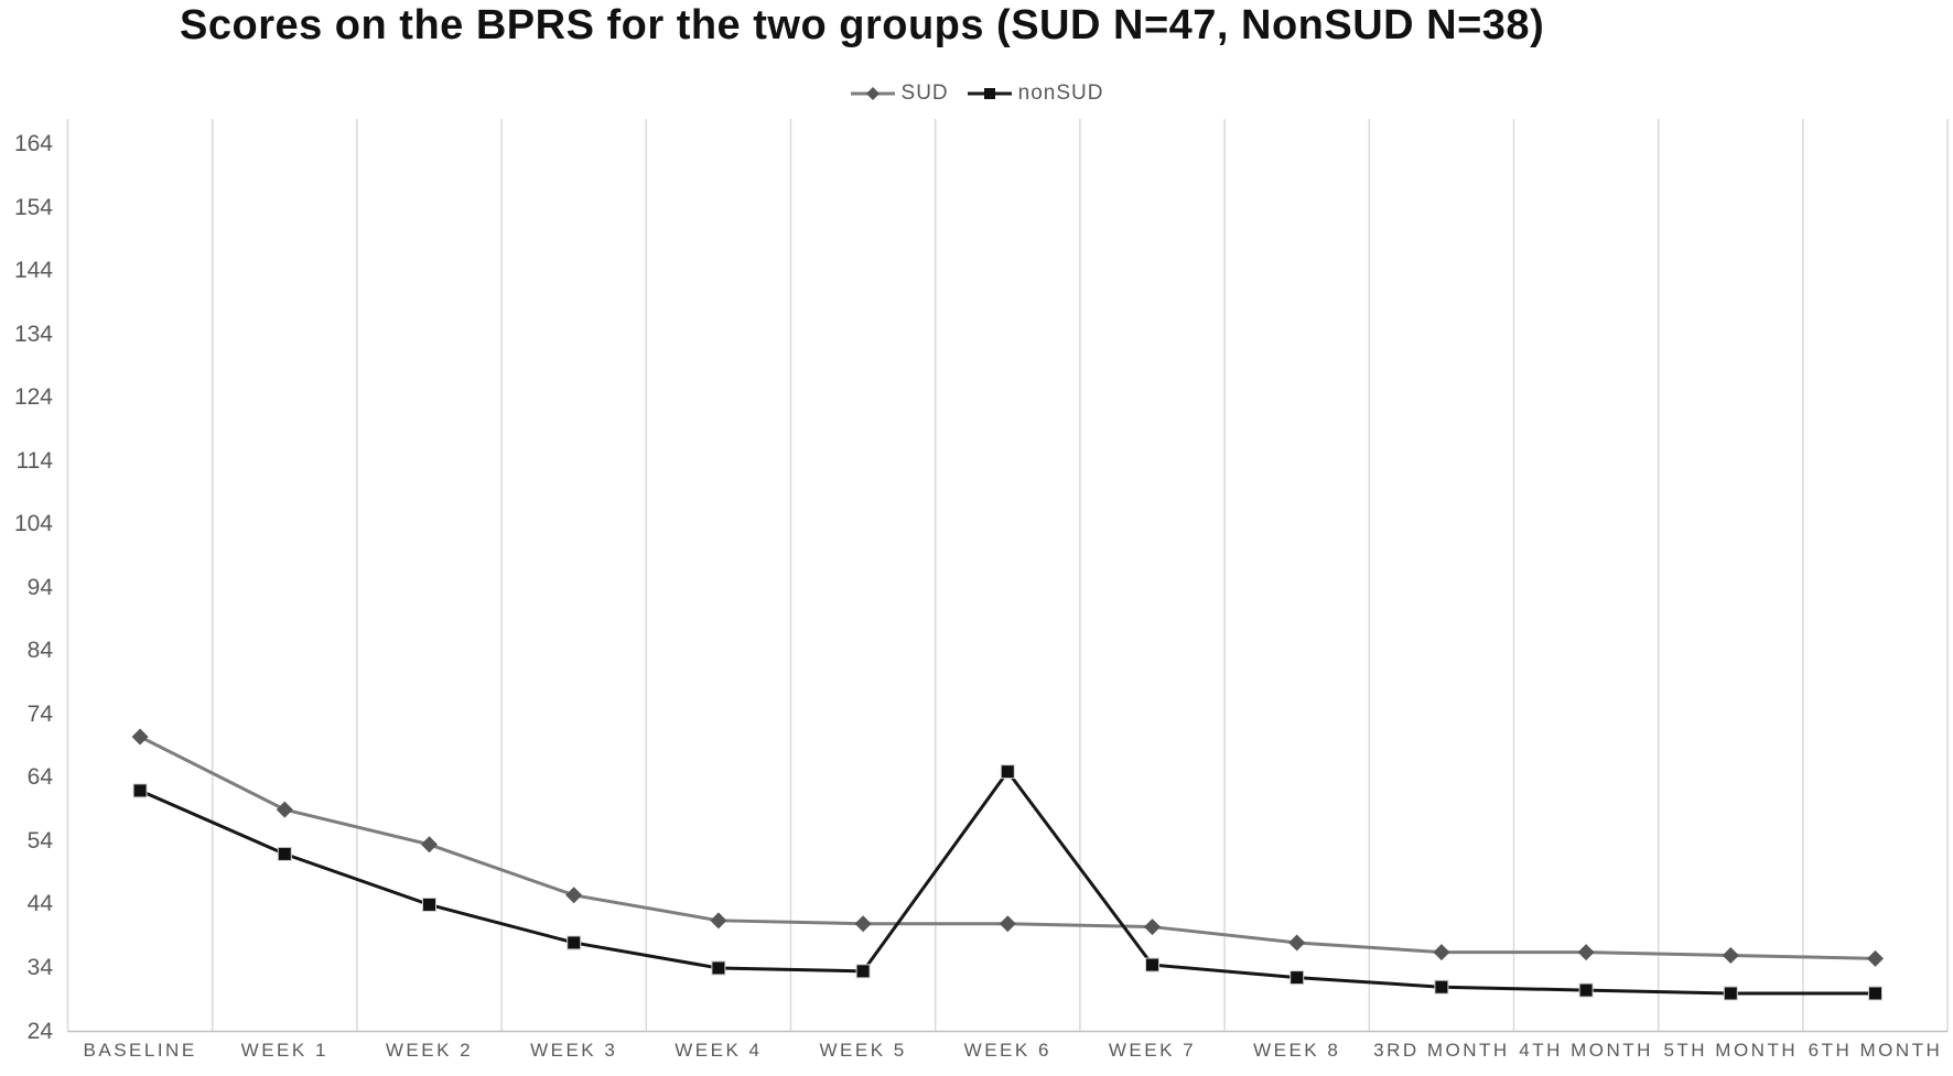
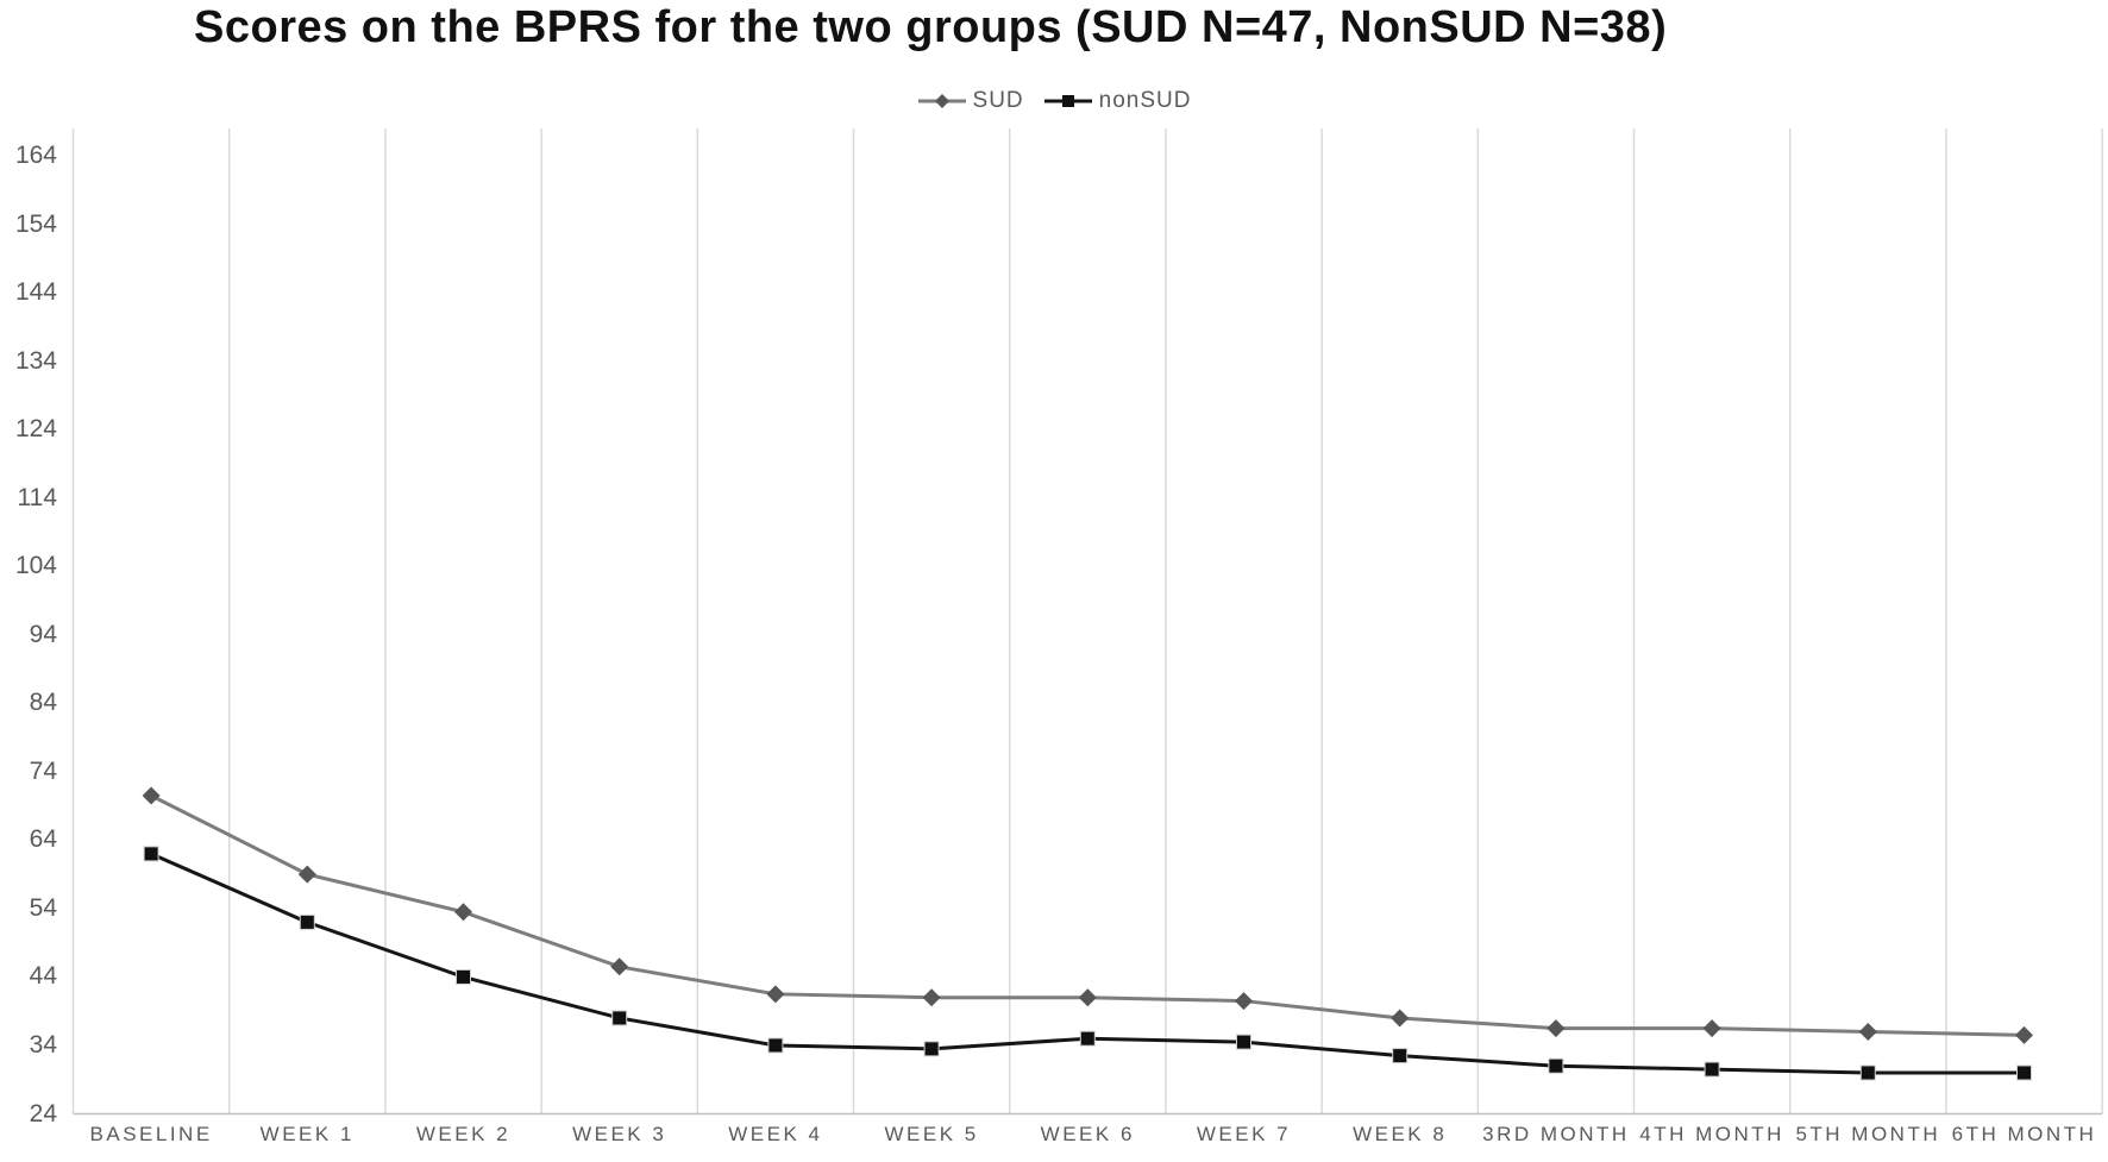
nonSUD/WEEK 6: 65 -> 35
